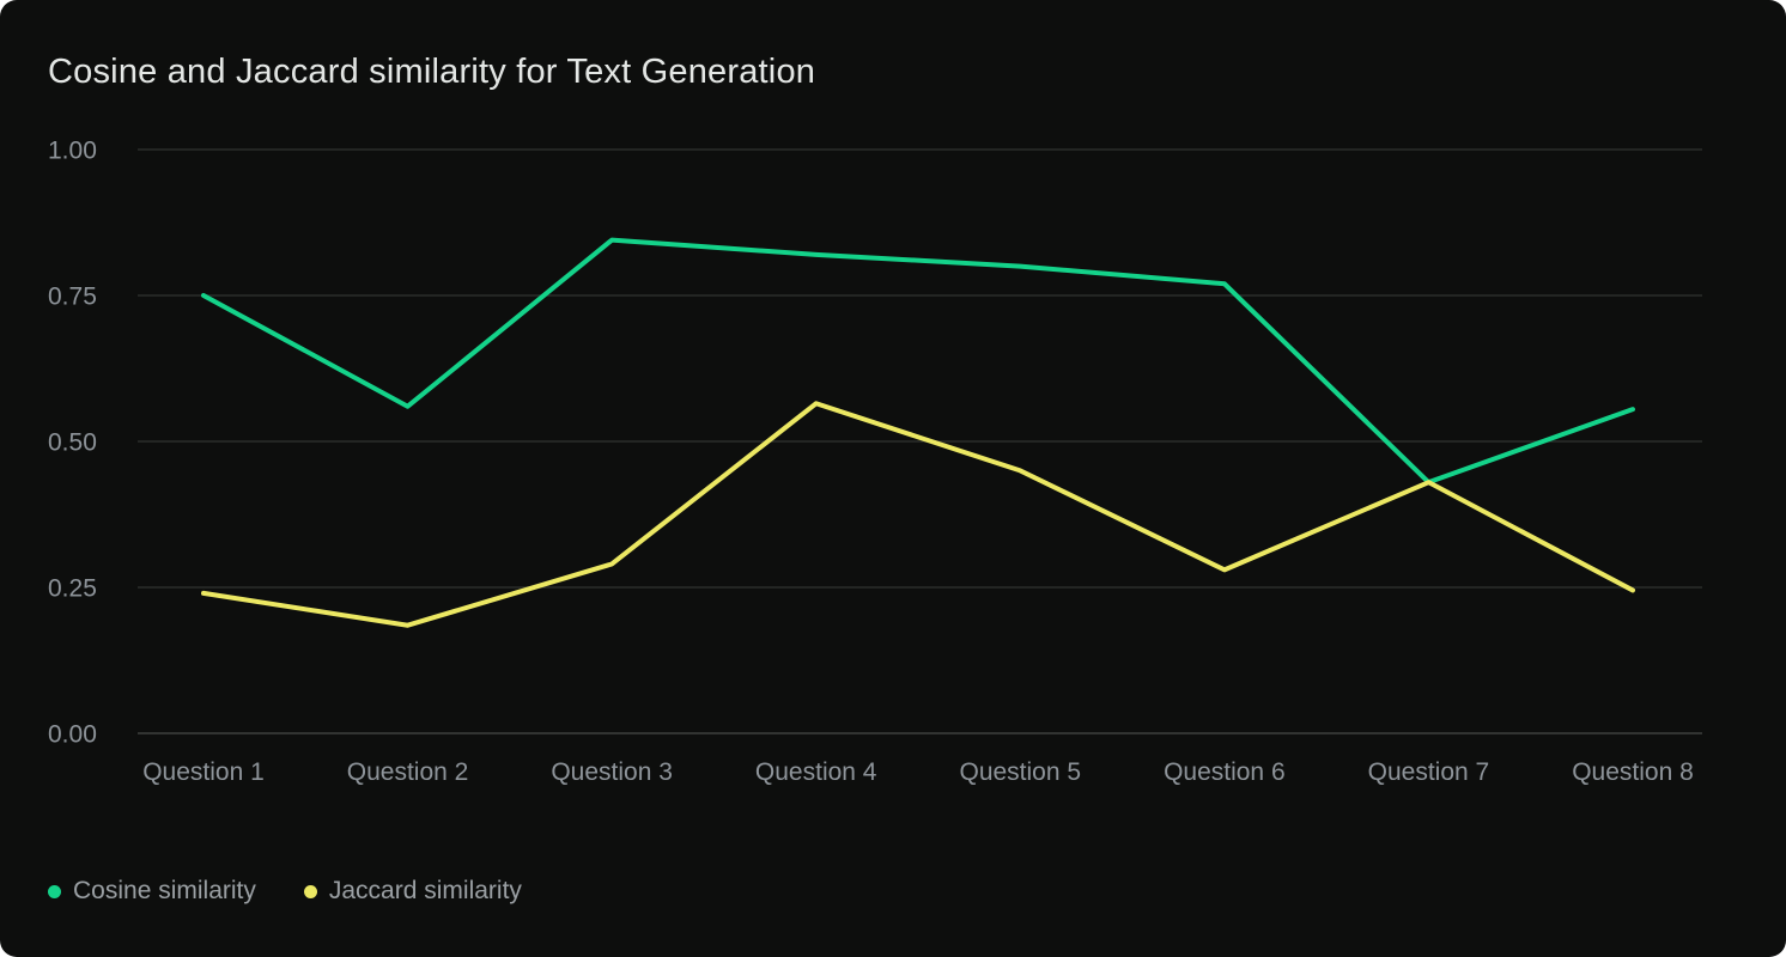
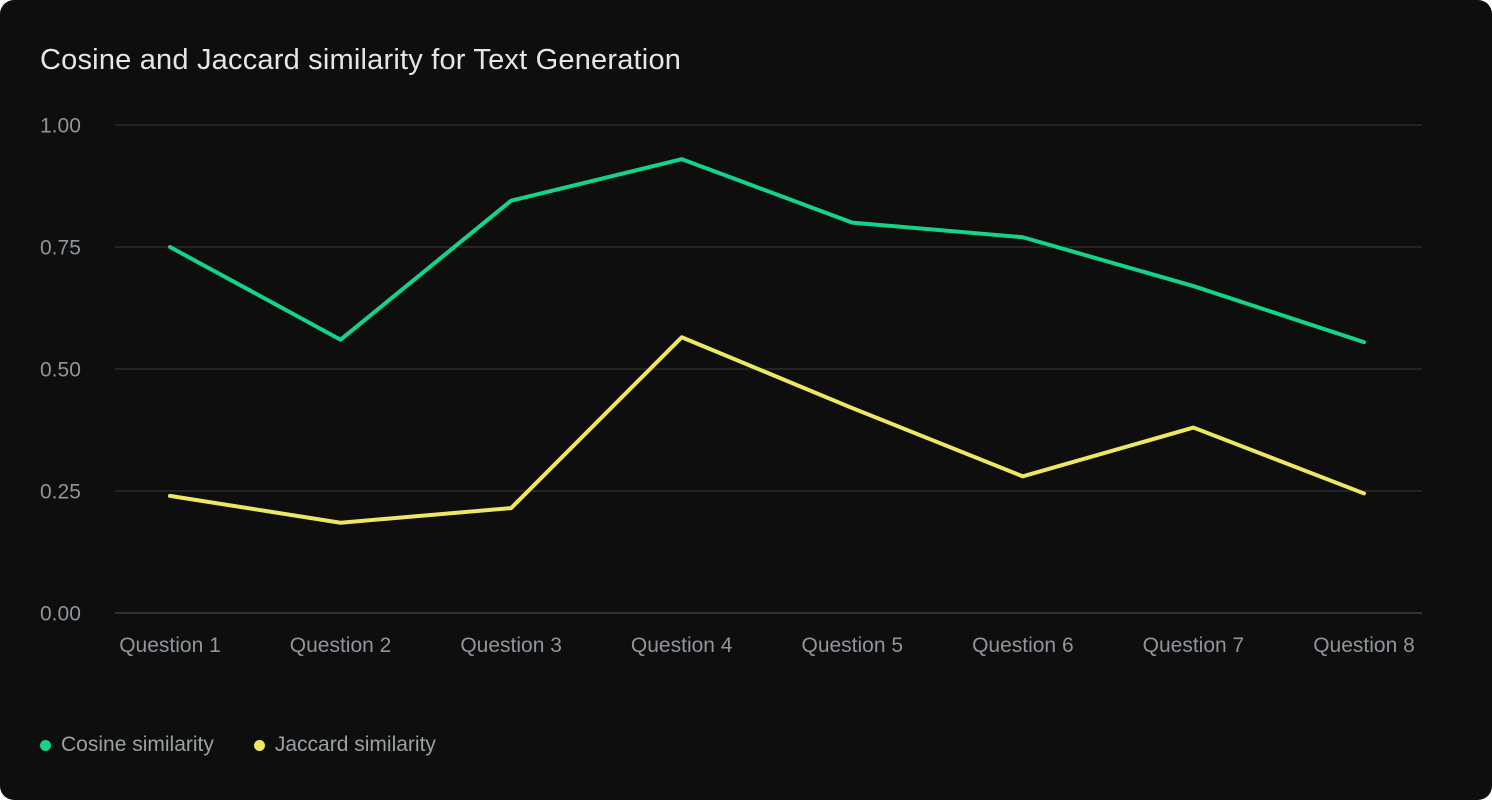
Jaccard similarity/Question 3: 0.29 -> 0.21
Cosine similarity/Question 4: 0.82 -> 0.93
Jaccard similarity/Question 5: 0.45 -> 0.42
Cosine similarity/Question 7: 0.43 -> 0.67
Jaccard similarity/Question 7: 0.43 -> 0.38
